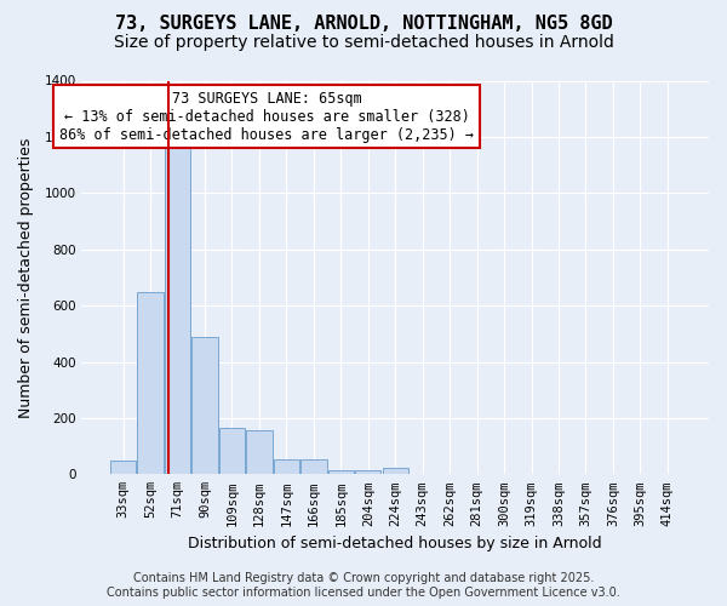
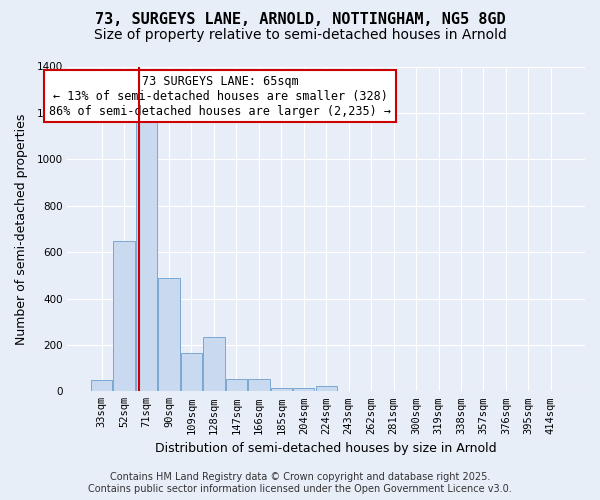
128sqm: 155 -> 235
